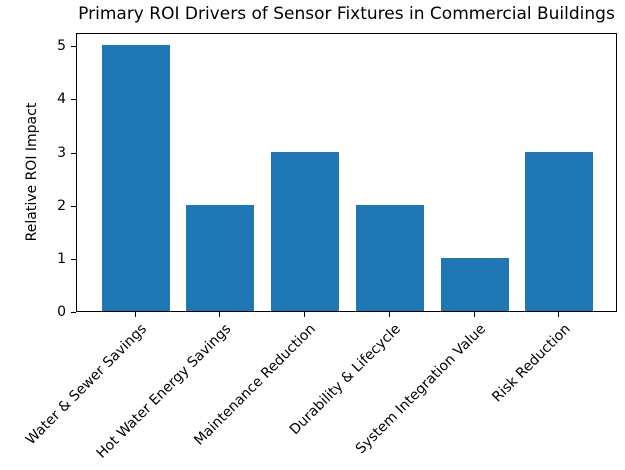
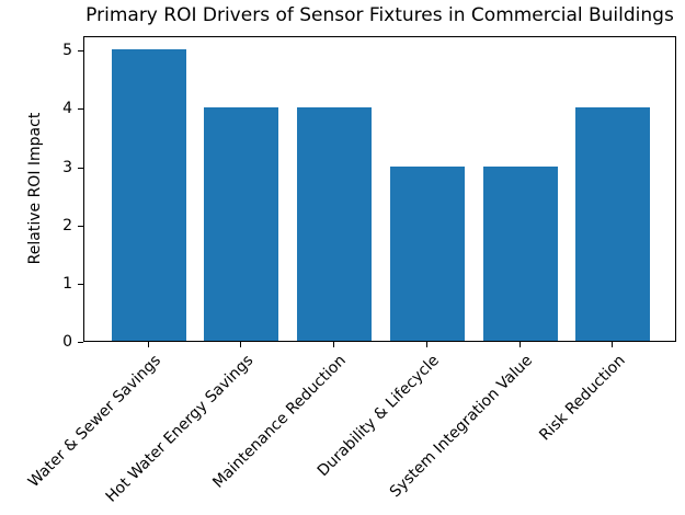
Hot Water Energy Savings: 2 -> 4
Maintenance Reduction: 3 -> 4
Durability & Lifecycle: 2 -> 3
System Integration Value: 1 -> 3
Risk Reduction: 3 -> 4
